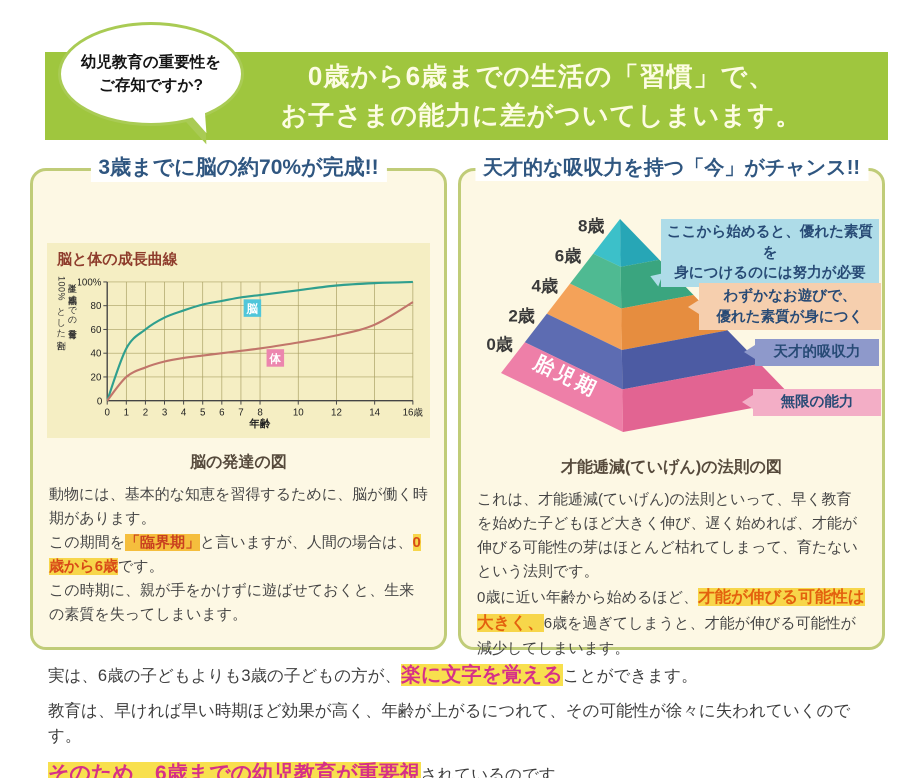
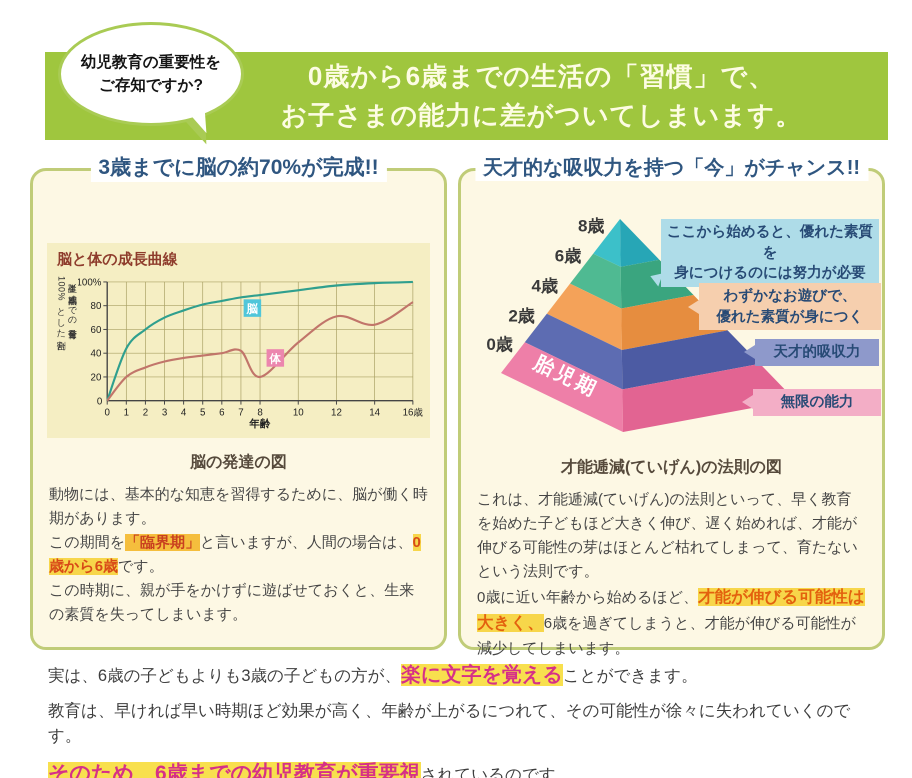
体/8: 44% -> 20%
体/12: 55% -> 71%
